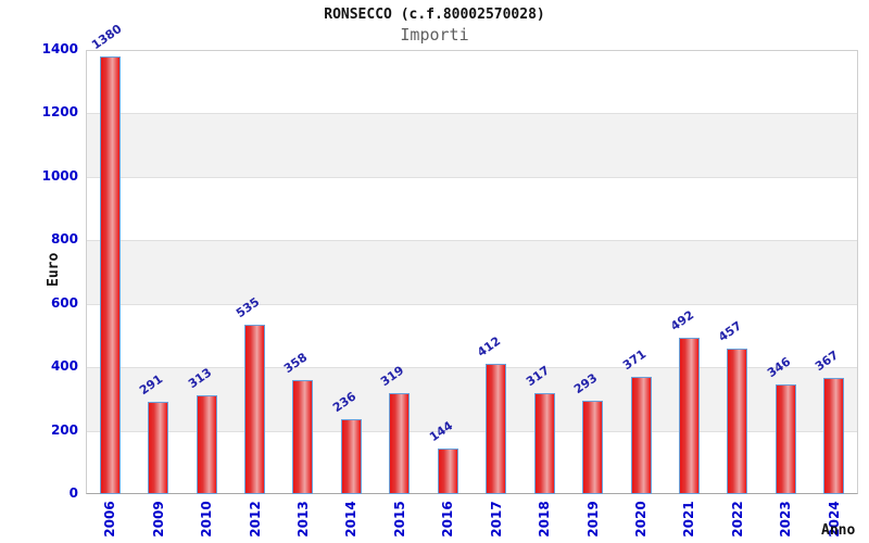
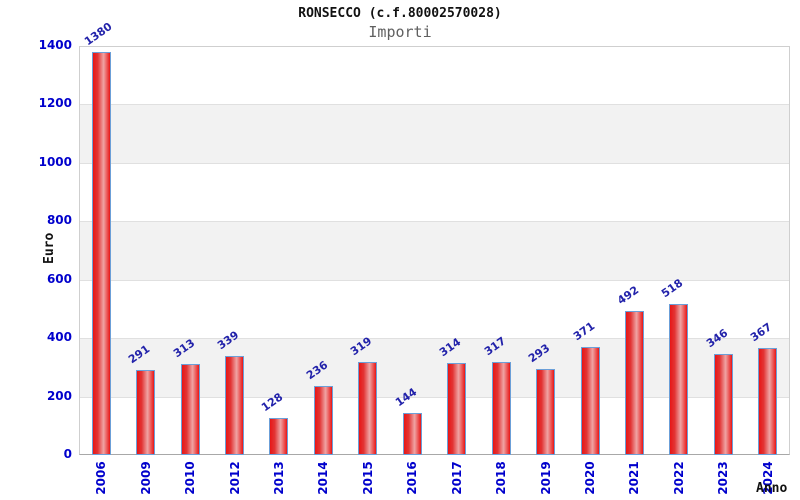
2012: 535 -> 339
2013: 358 -> 128
2017: 412 -> 314
2022: 457 -> 518
